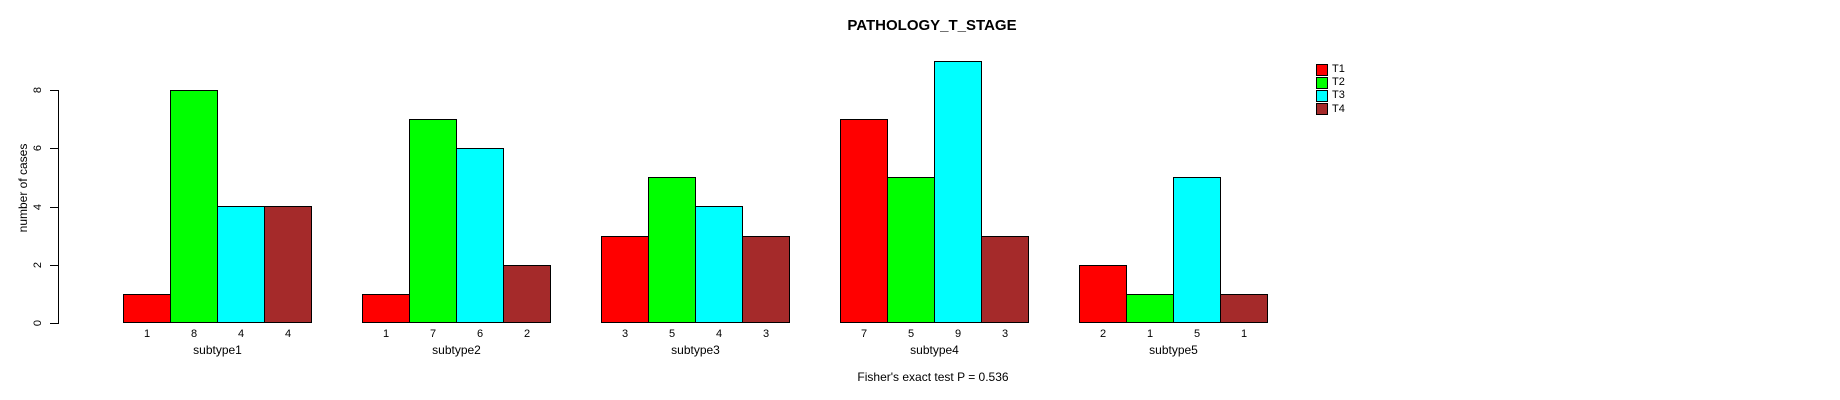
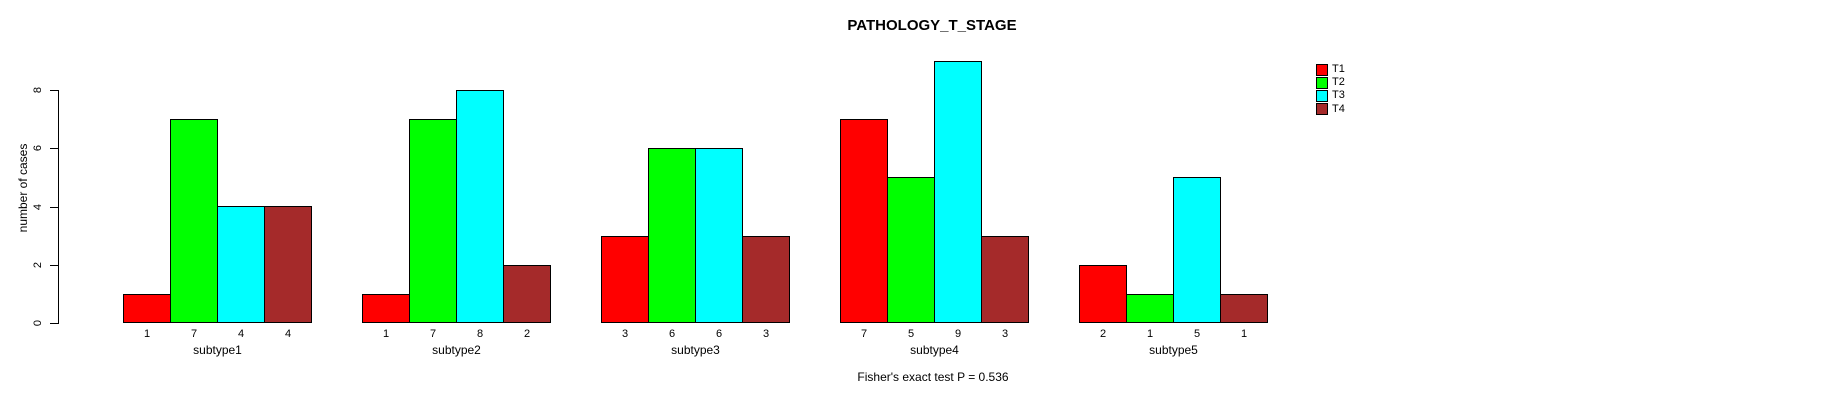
T2/subtype1: 8 -> 7
T3/subtype2: 6 -> 8
T2/subtype3: 5 -> 6
T3/subtype3: 4 -> 6
